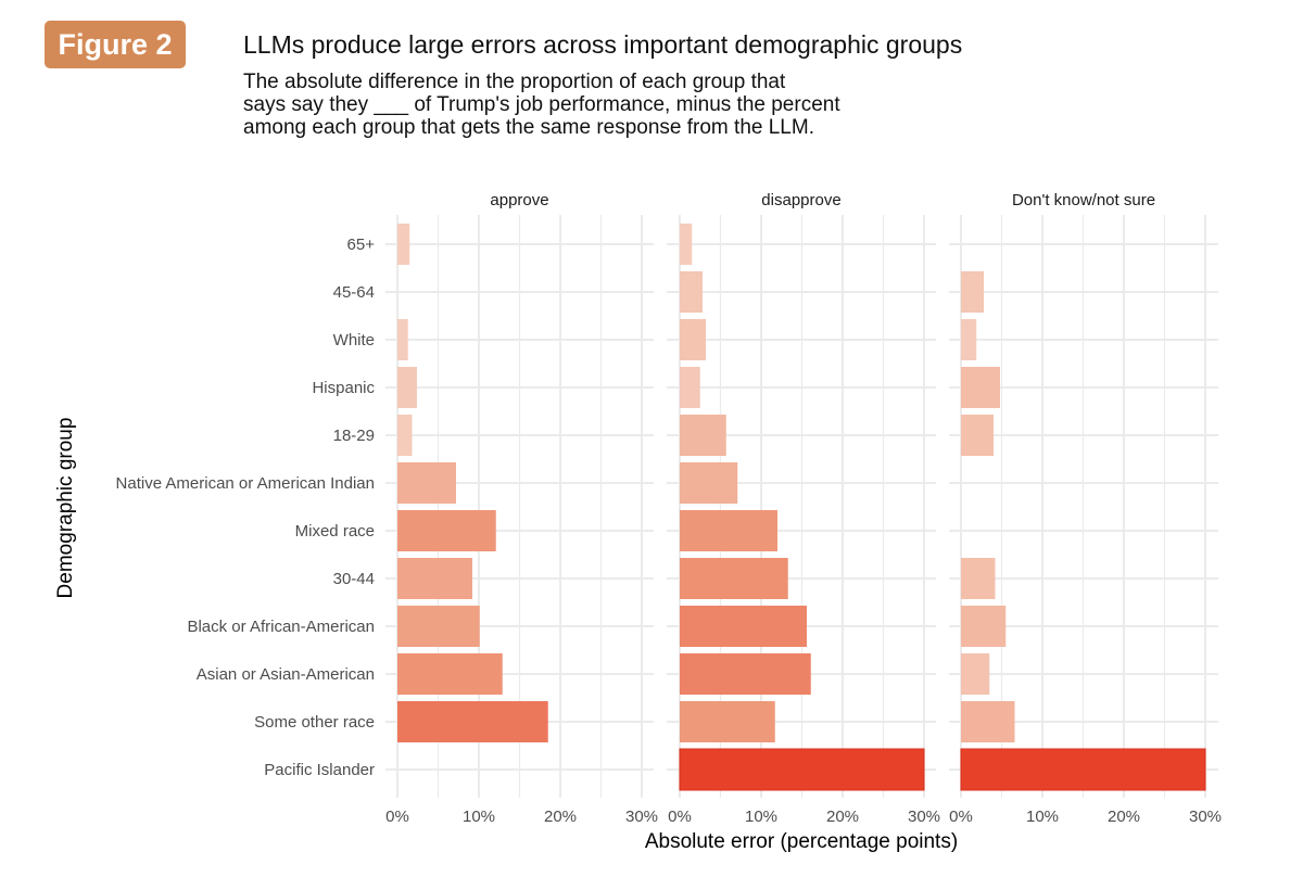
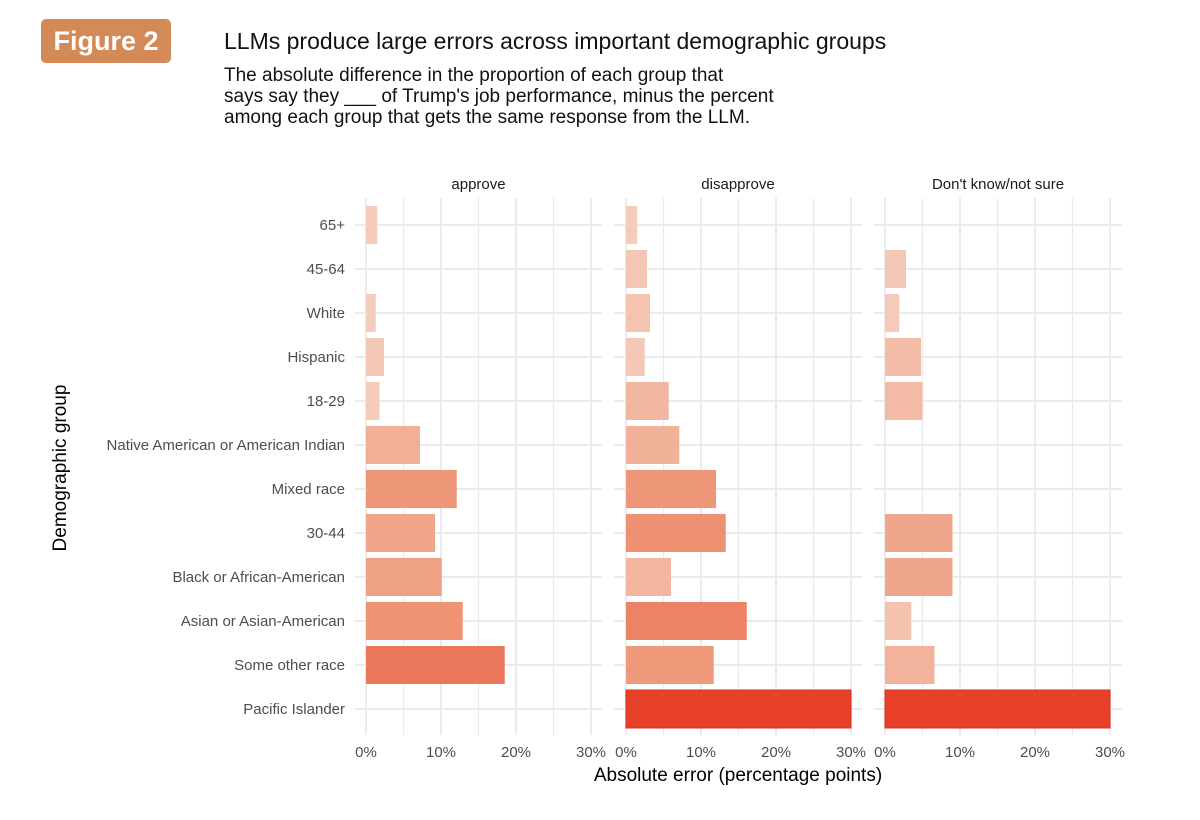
Don't know/not sure/18-29: 4% -> 5%
Don't know/not sure/30-44: 4% -> 9%
disapprove/Black or African-American: 16% -> 6%
Don't know/not sure/Black or African-American: 6% -> 9%
